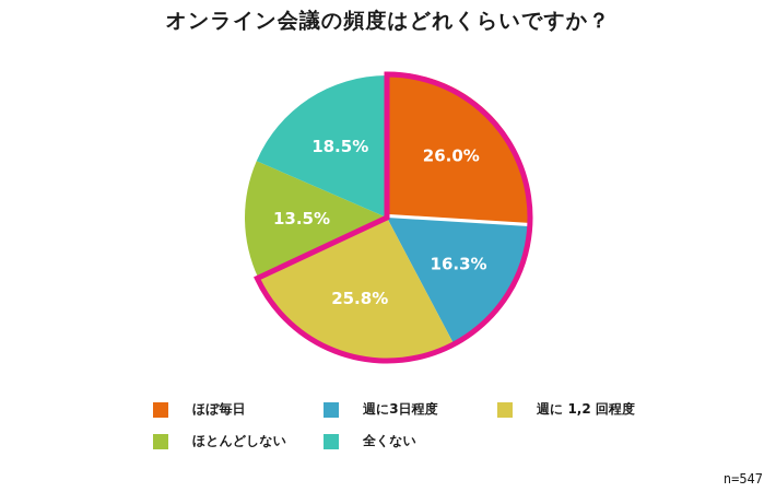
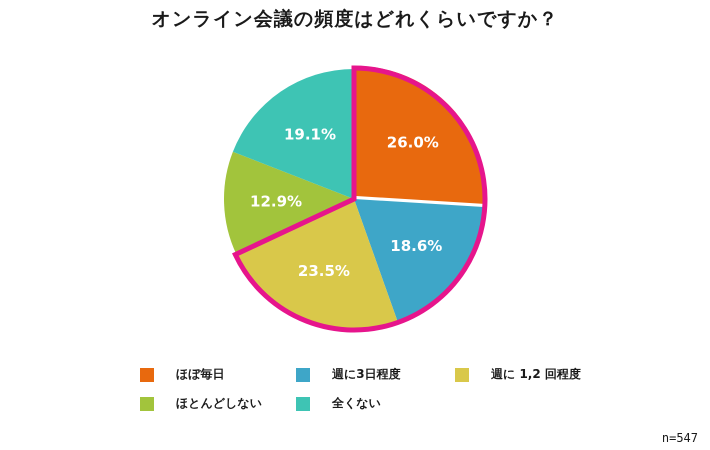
週に3日程度: 16.3% -> 18.6%
週に 1,2 回程度: 25.8% -> 23.5%
ほとんどしない: 13.5% -> 12.9%
全くない: 18.5% -> 19.1%
